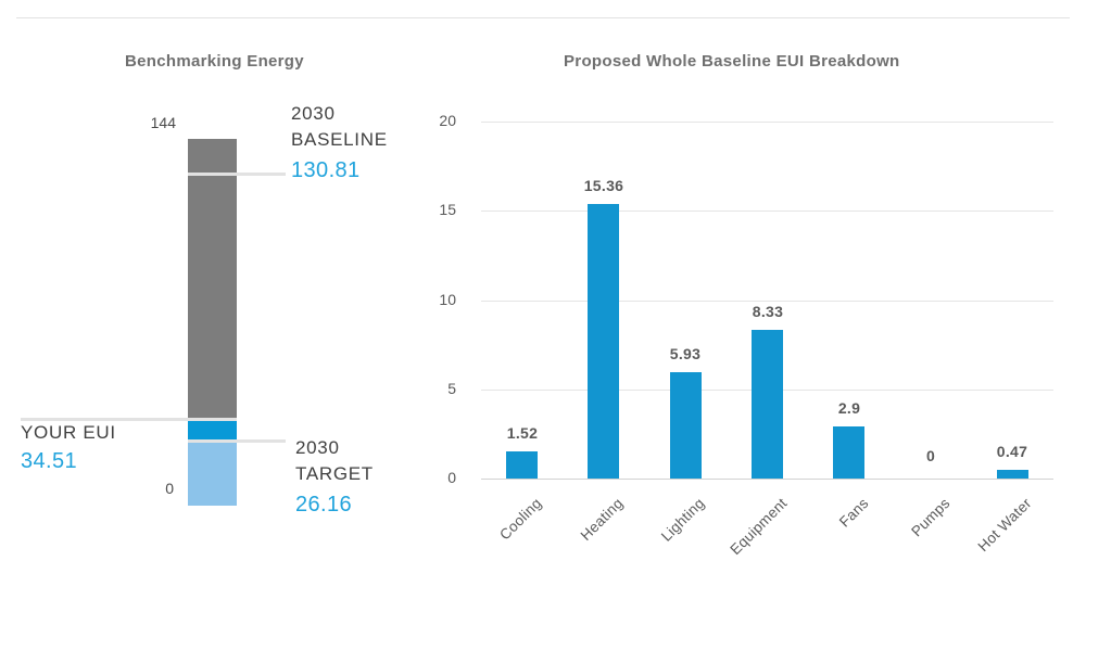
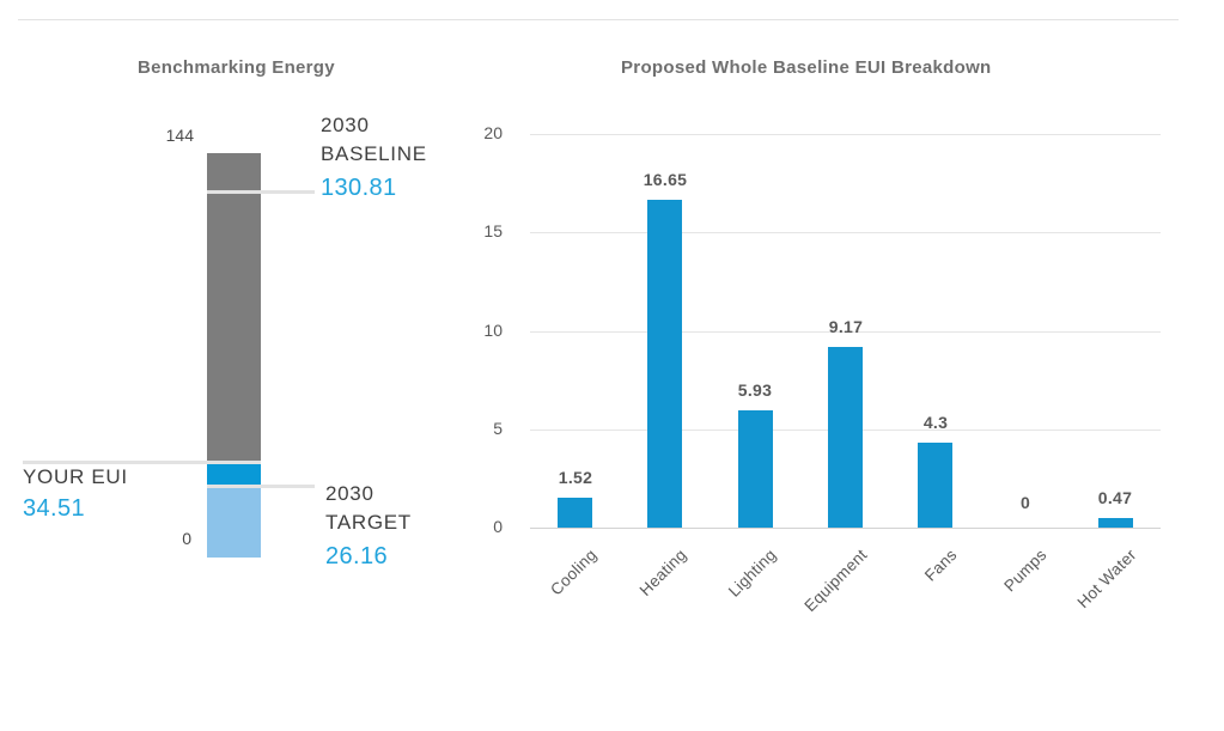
Proposed Whole Baseline EUI Breakdown/Heating: 15.36 -> 16.65
Proposed Whole Baseline EUI Breakdown/Equipment: 8.33 -> 9.17
Proposed Whole Baseline EUI Breakdown/Fans: 2.9 -> 4.3
